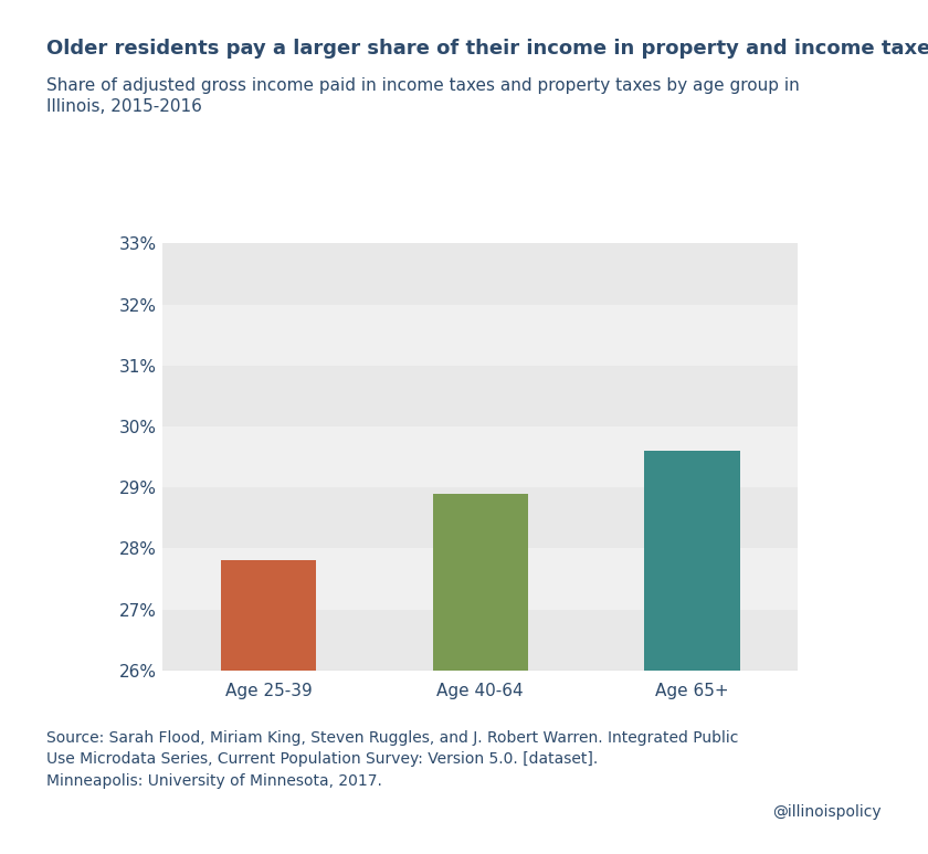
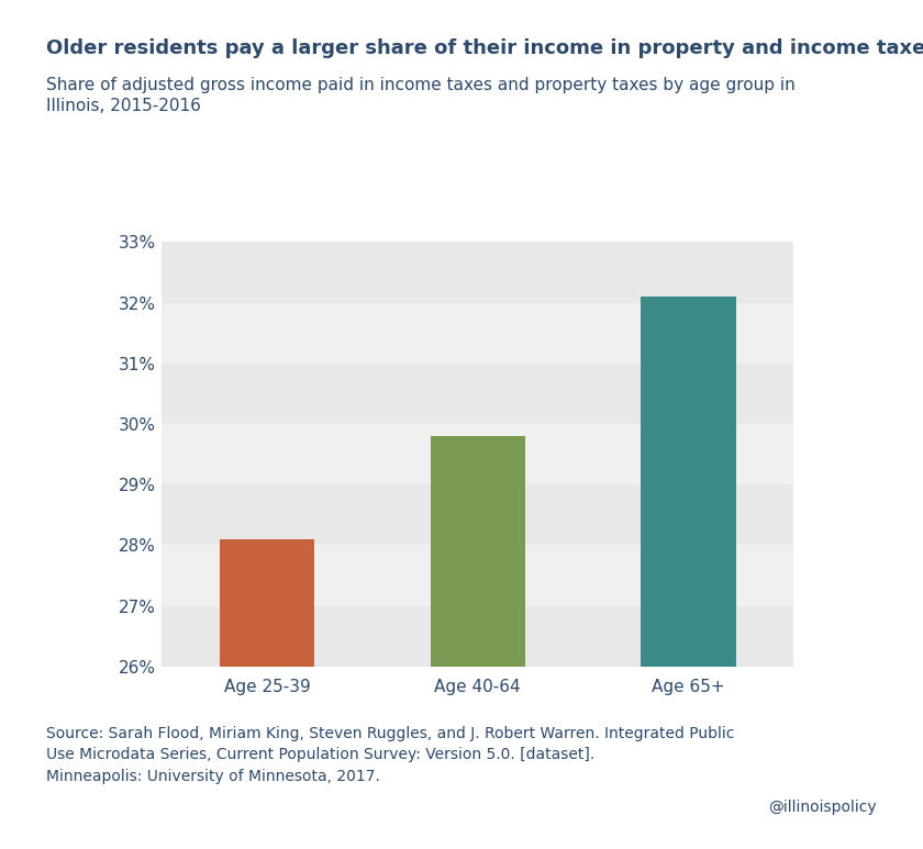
Age 25-39: 27.8% -> 28.1%
Age 40-64: 28.9% -> 29.8%
Age 65+: 29.6% -> 32.1%
